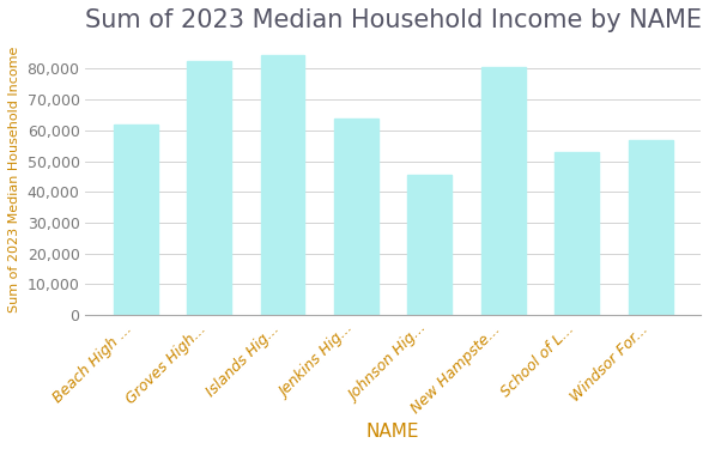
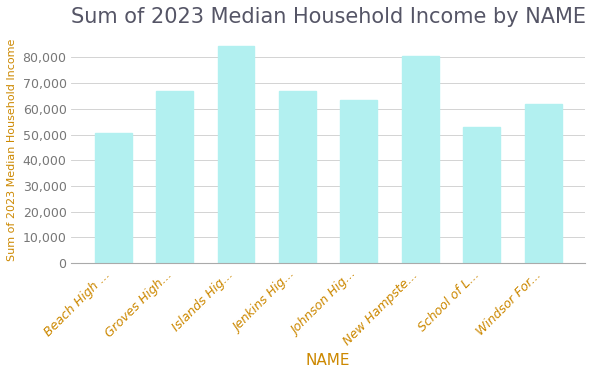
Beach High ...: 62,000 -> 50,500
Groves High...: 82,500 -> 67,000
Jenkins Hig...: 64,000 -> 67,000
Johnson Hig...: 45,500 -> 63,500
Windsor For...: 57,000 -> 62,000
